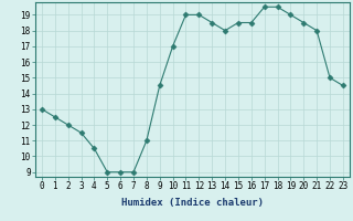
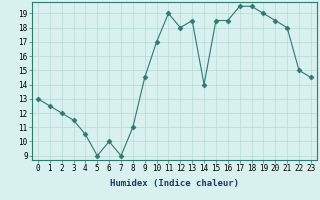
6: 9.0 -> 10.0
12: 19.0 -> 18.0
14: 18.0 -> 14.0
